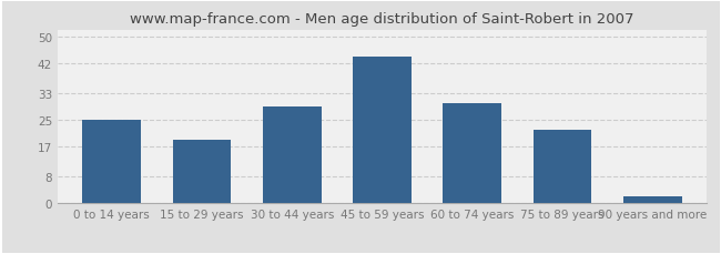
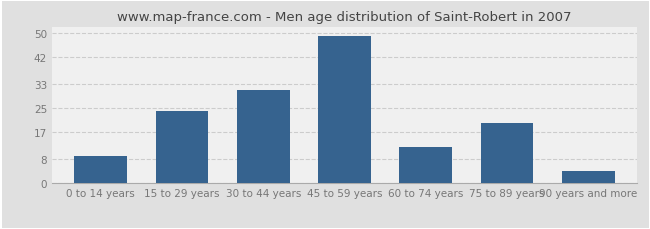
0 to 14 years: 25 -> 9
15 to 29 years: 19 -> 24
30 to 44 years: 29 -> 31
45 to 59 years: 44 -> 49
60 to 74 years: 30 -> 12
75 to 89 years: 22 -> 20
90 years and more: 2 -> 4
